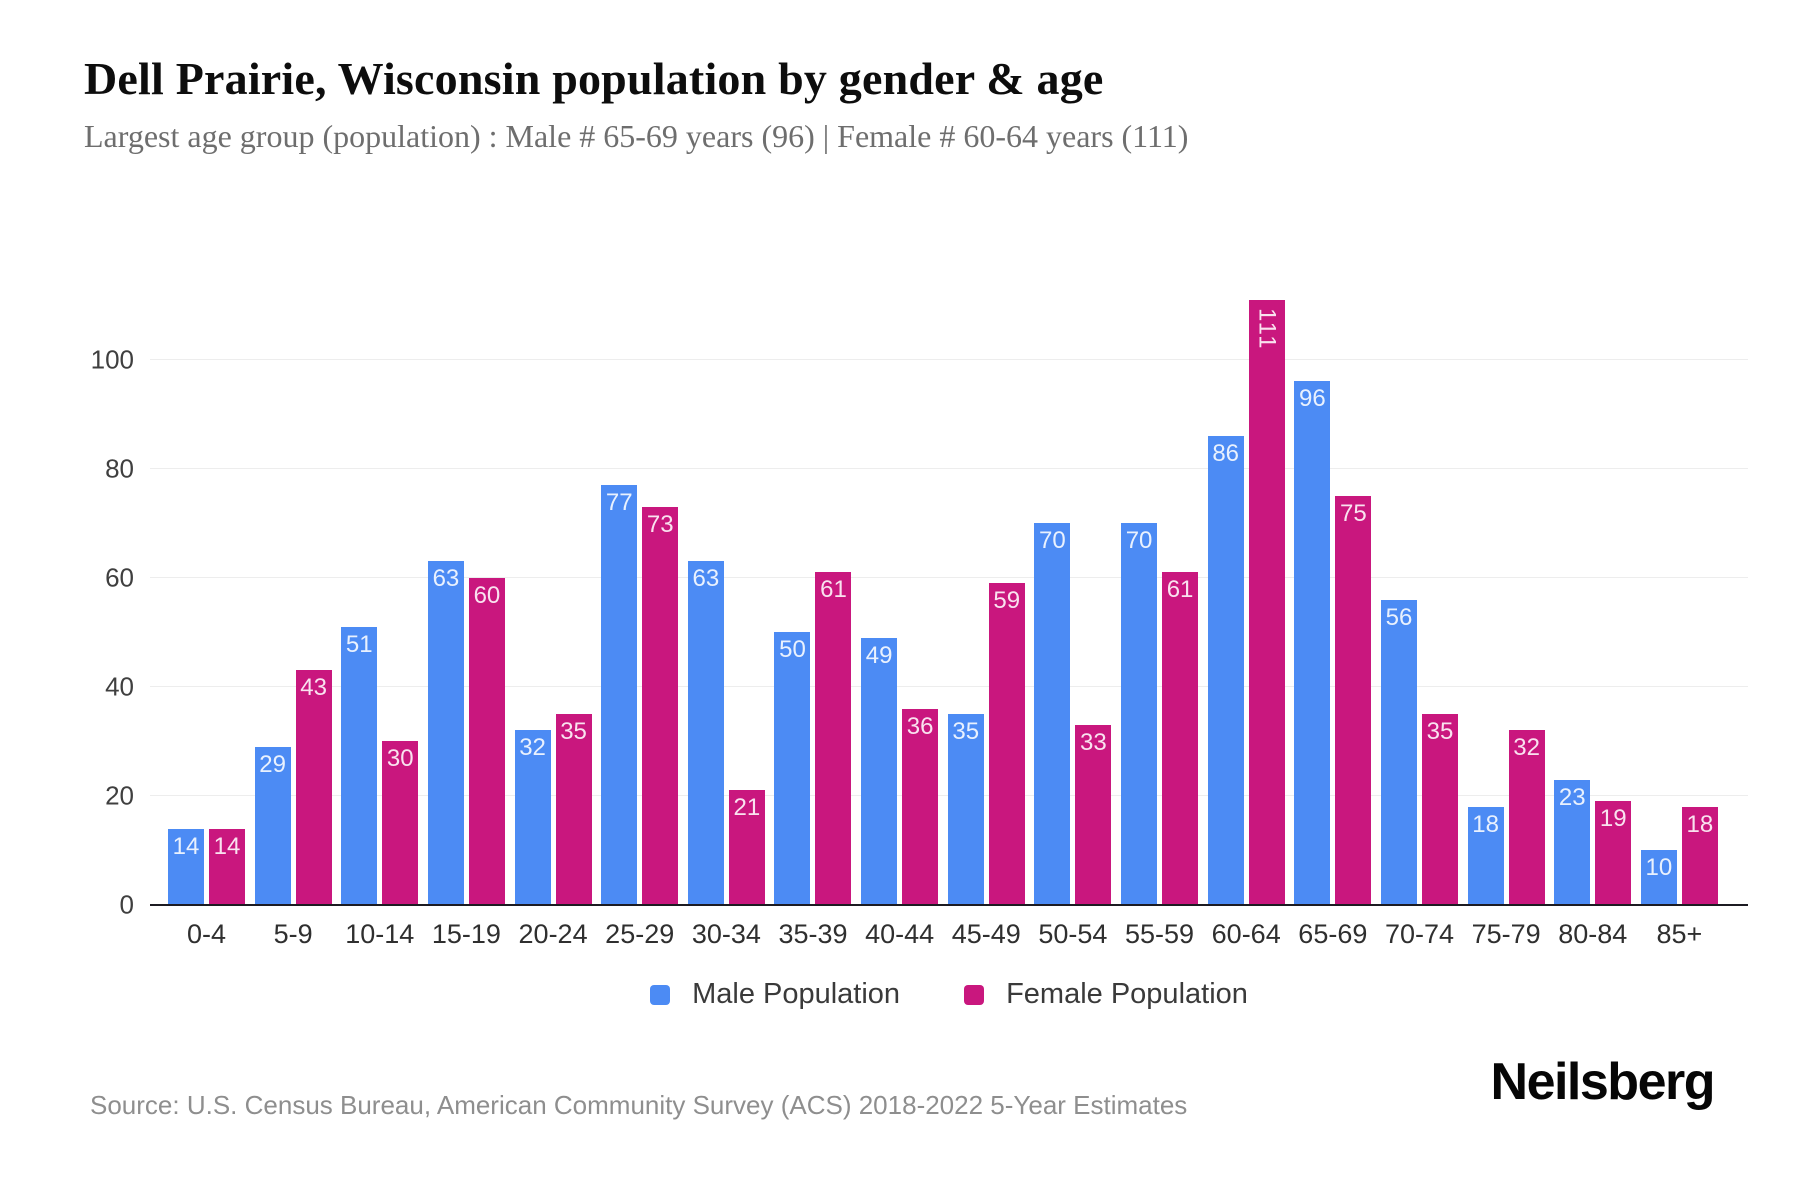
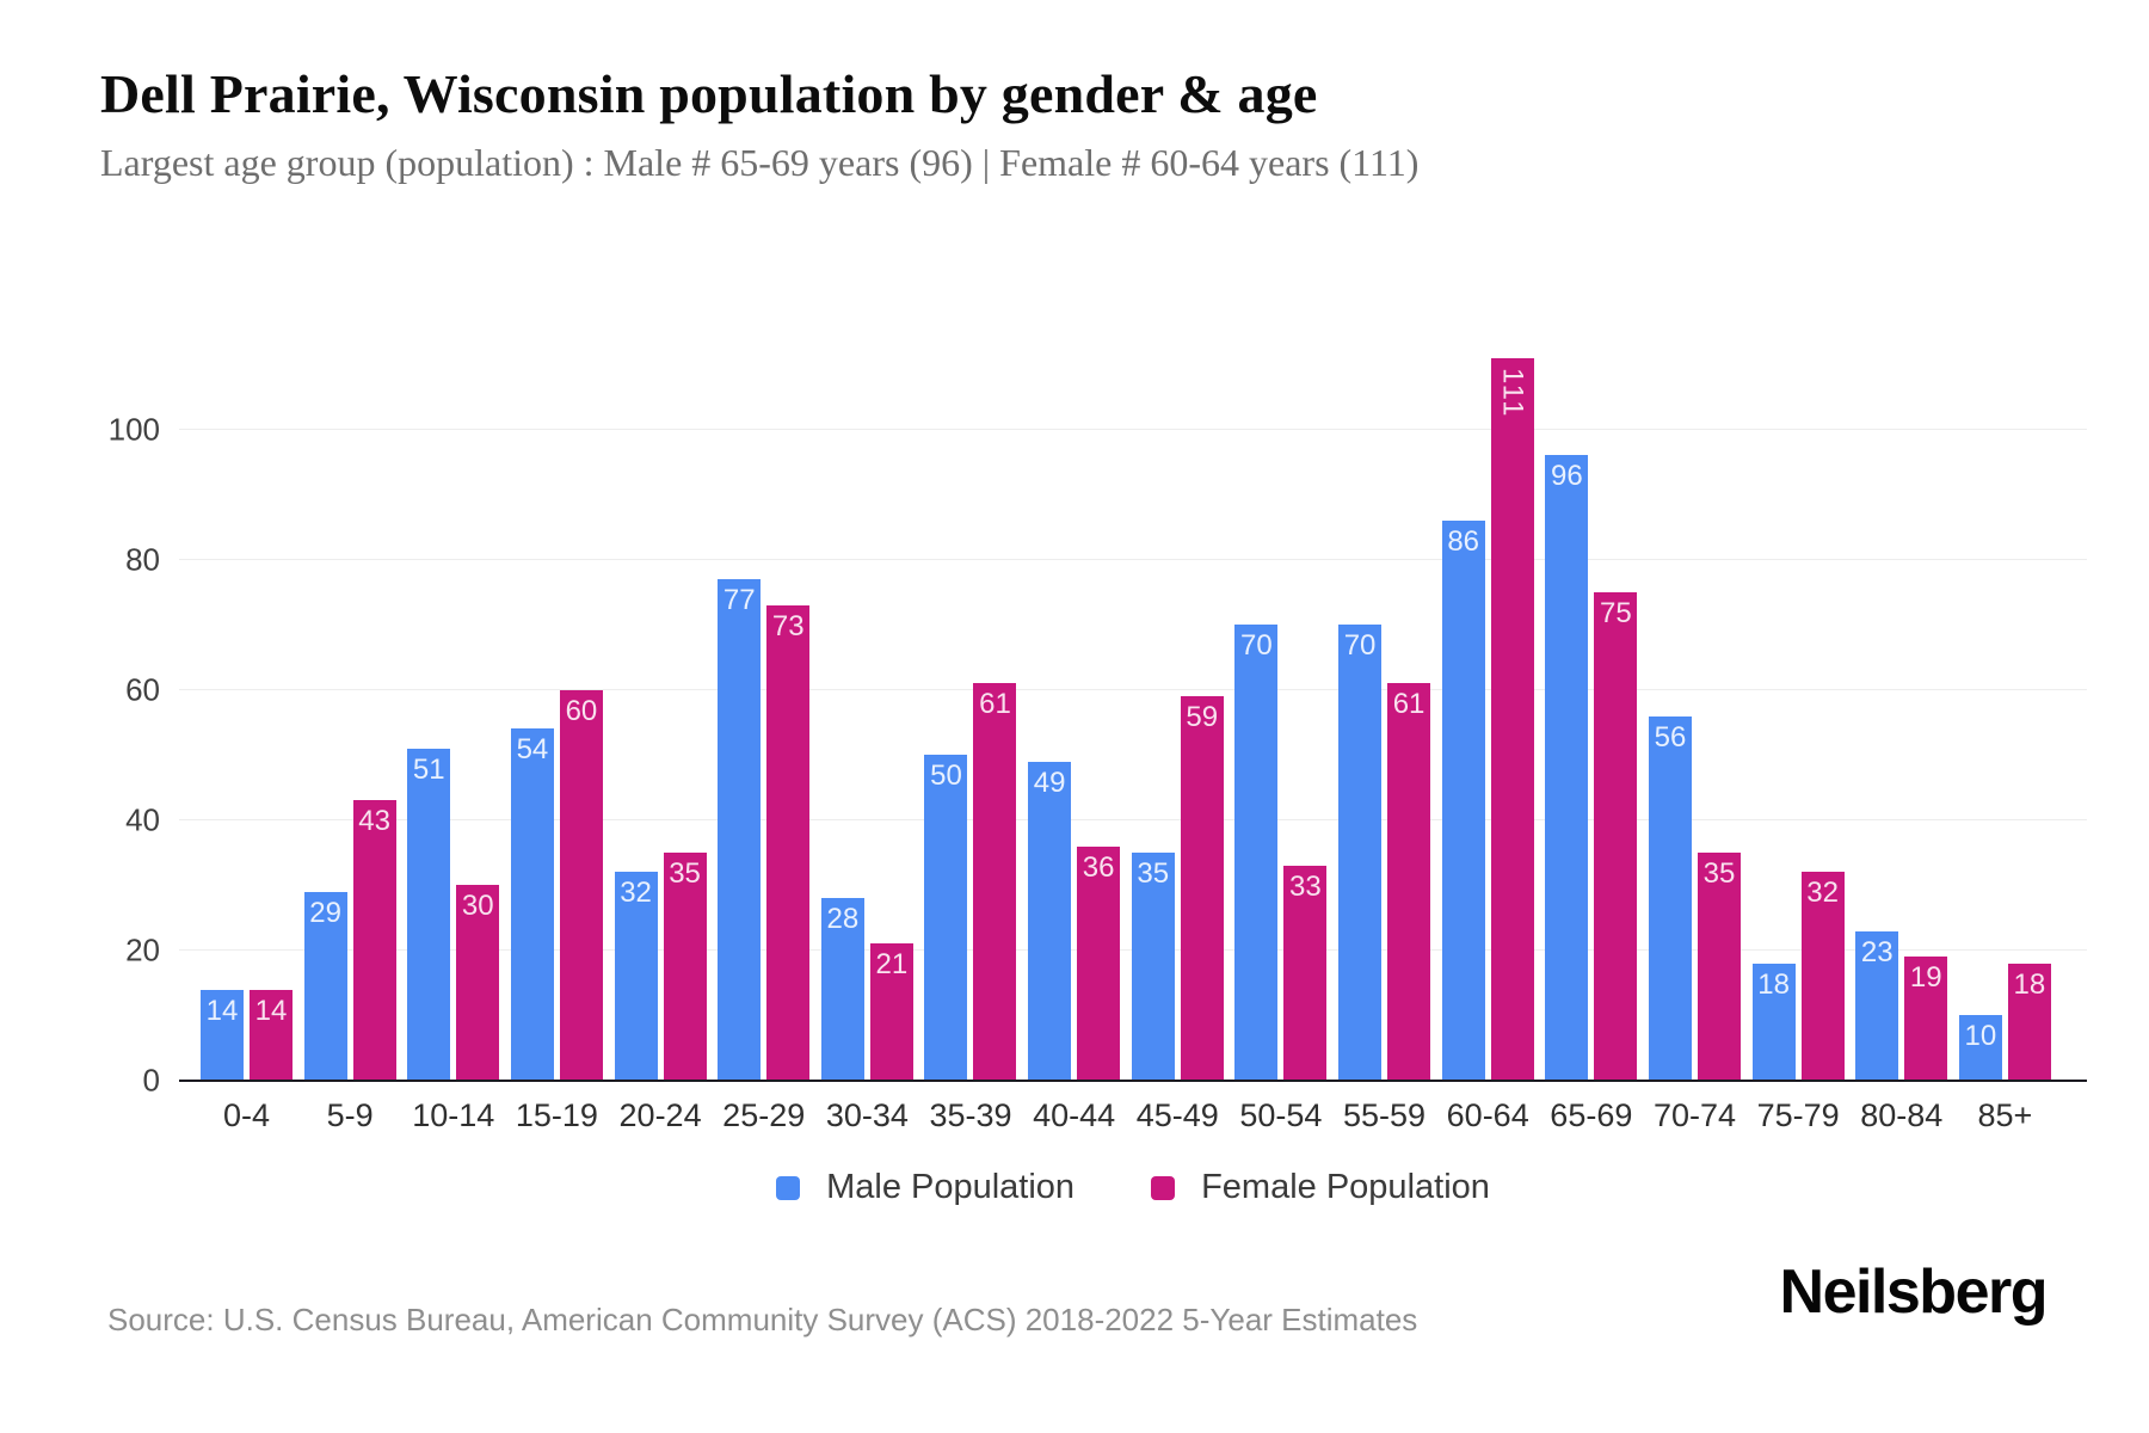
Male Population/15-19: 63 -> 54
Male Population/30-34: 63 -> 28
